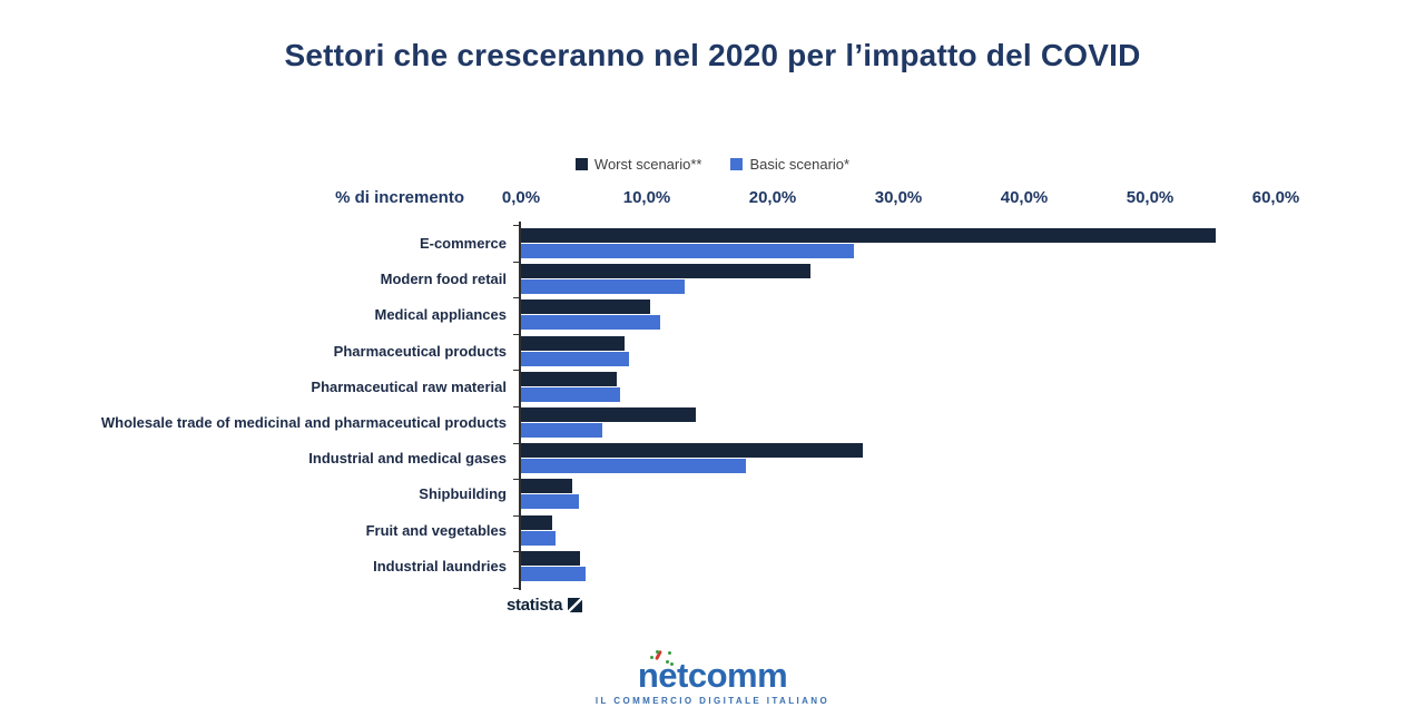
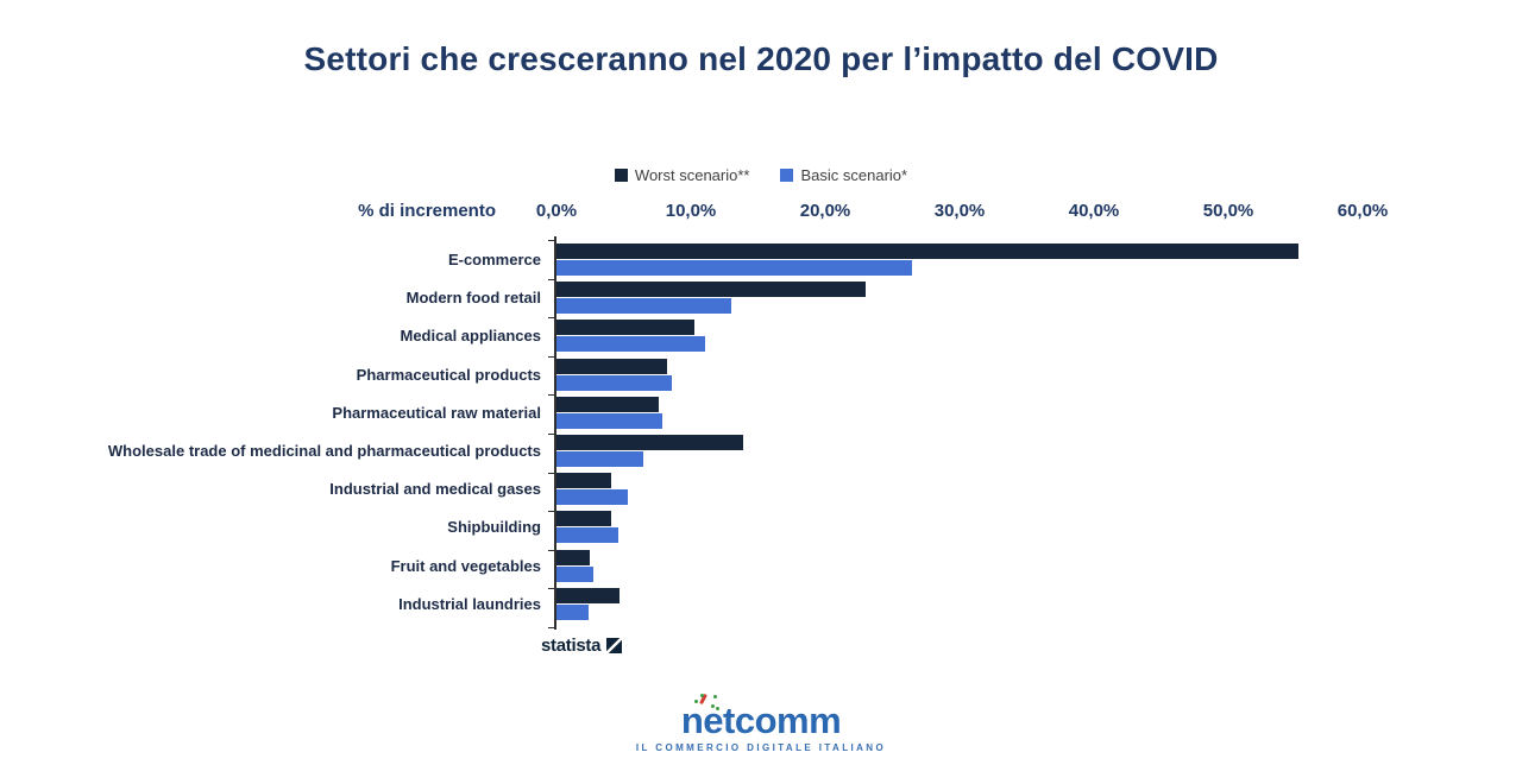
Worst scenario**/Industrial and medical gases: 27,2% -> 4,1%
Basic scenario*/Industrial and medical gases: 17,9% -> 5,3%
Basic scenario*/Industrial laundries: 5,1% -> 2,4%
